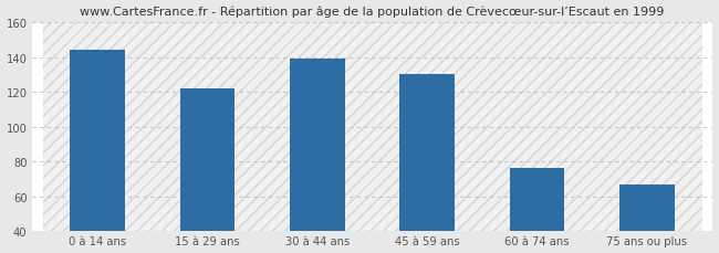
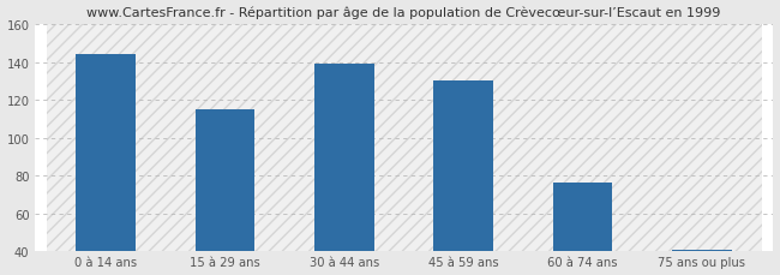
15 à 29 ans: 122 -> 115
75 ans ou plus: 67 -> 41
